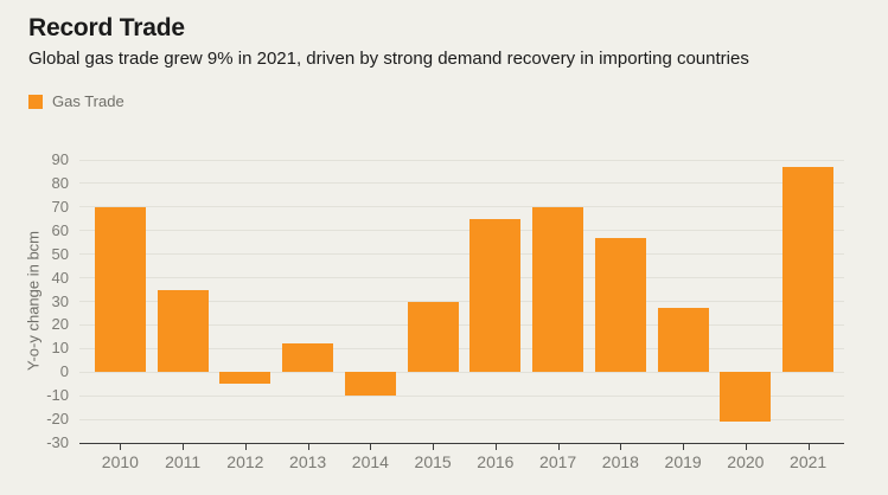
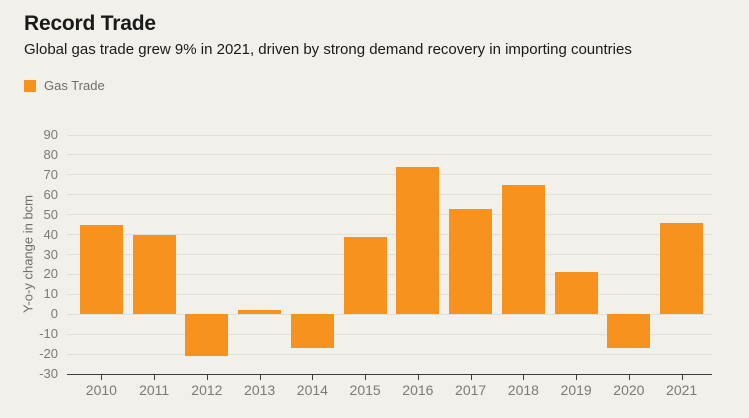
2010: 70 -> 45
2011: 35 -> 40
2012: -5 -> -21
2013: 12 -> 2
2014: -10 -> -17
2015: 30 -> 39
2016: 65 -> 74
2017: 70 -> 53
2018: 57 -> 65
2019: 27 -> 21
2020: -21 -> -17
2021: 87 -> 46
